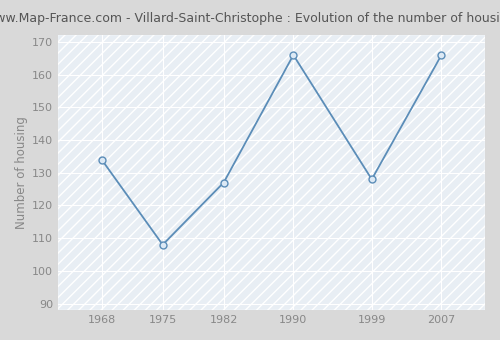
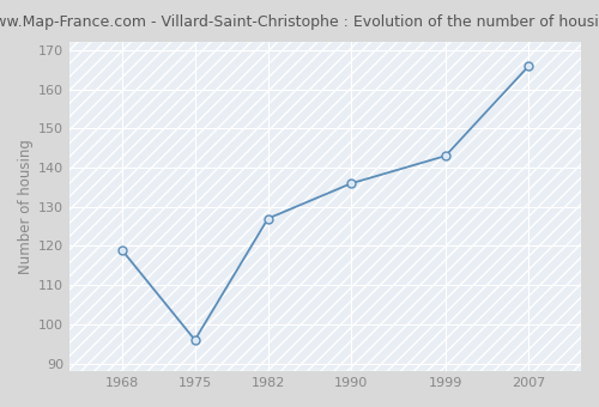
1968: 134 -> 119
1975: 108 -> 96
1990: 166 -> 136
1999: 128 -> 143
